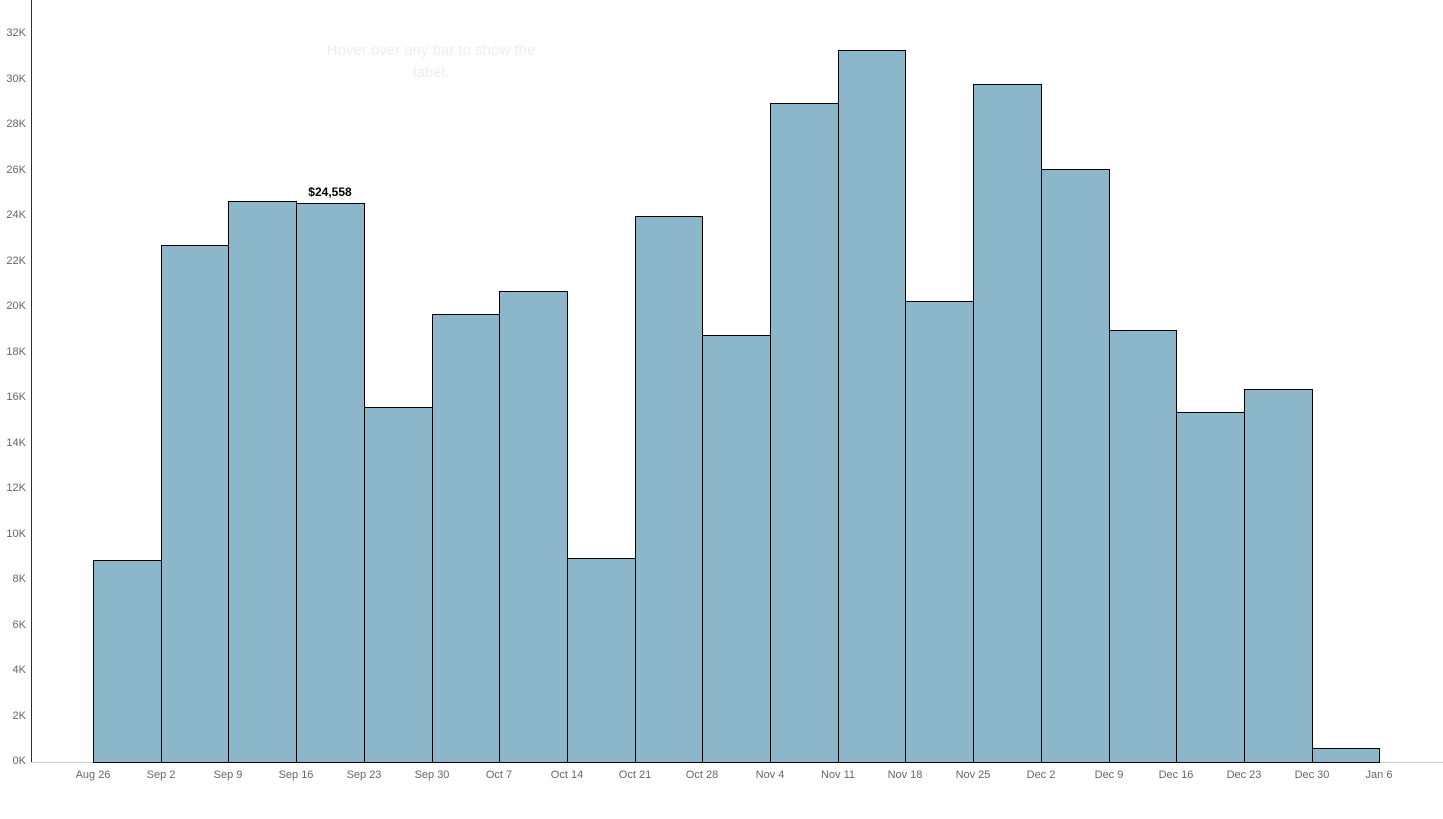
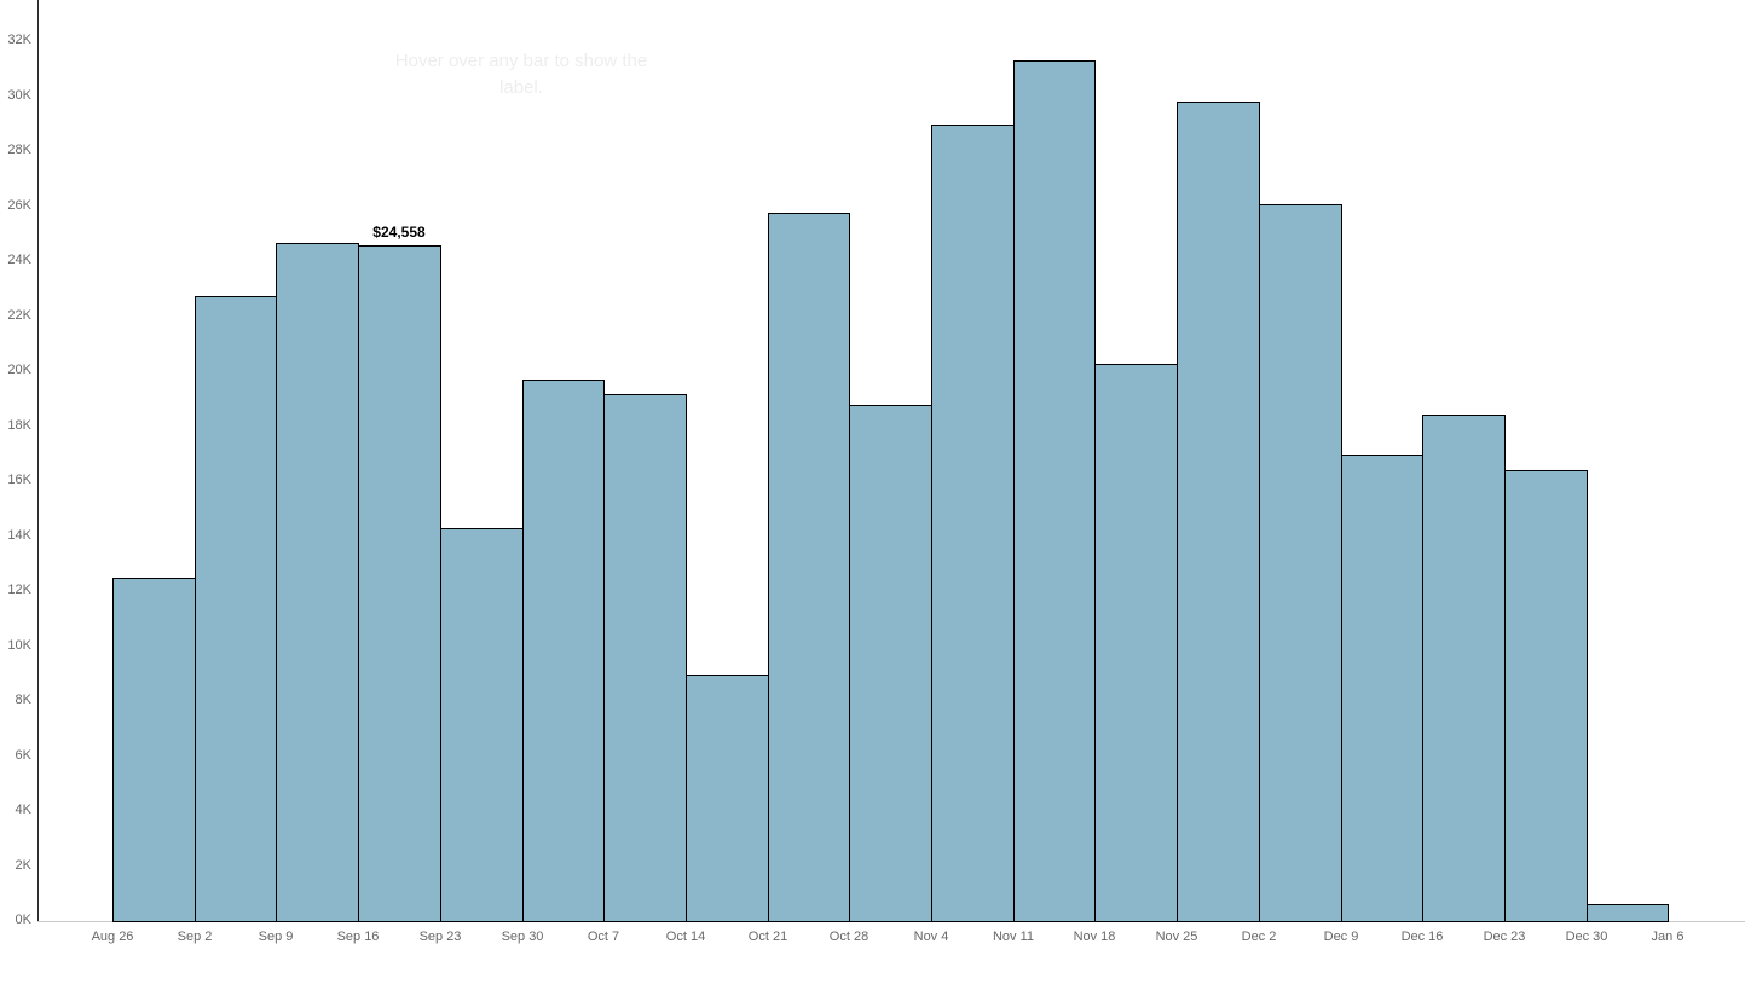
Aug 26: 8.9K -> 12.5K
Sep 23: 15.6K -> 14.3K
Oct 7: 20.7K -> 19.2K
Oct 21: 24.0K -> 25.8K
Dec 9: 19.0K -> 17.0K
Dec 16: 15.4K -> 18.4K
